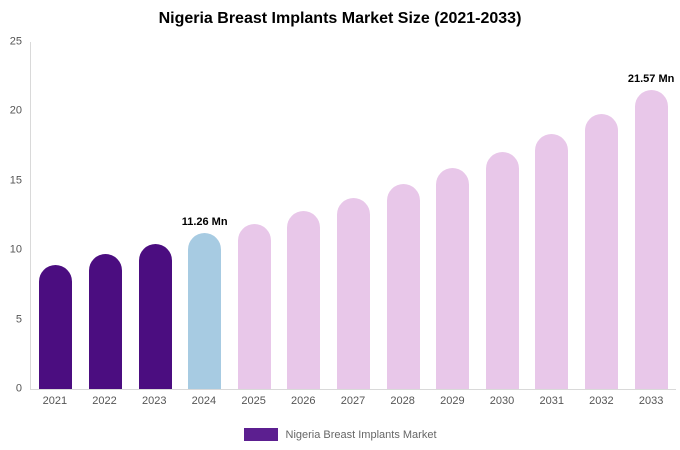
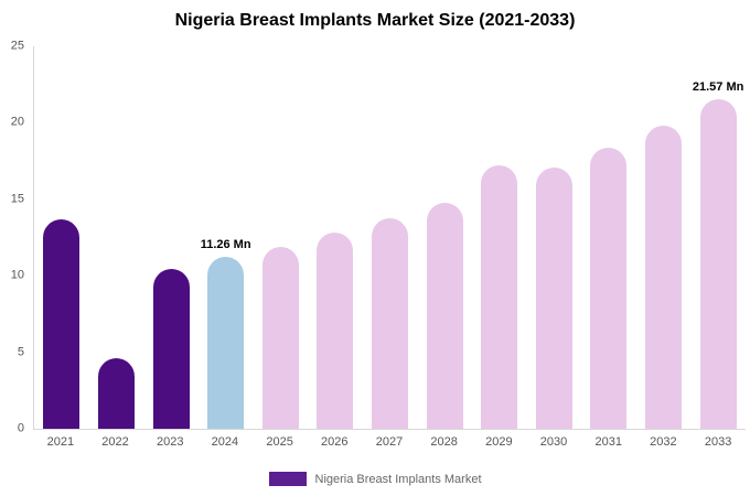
2021: 8.9 -> 13.7
2022: 9.7 -> 4.6
2029: 15.9 -> 17.2
